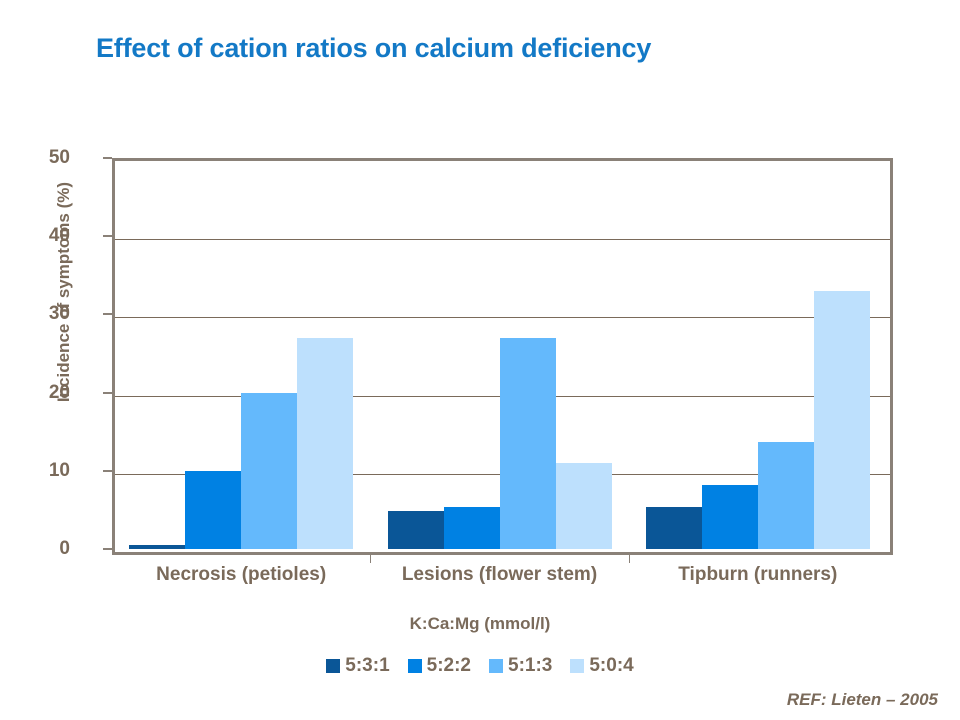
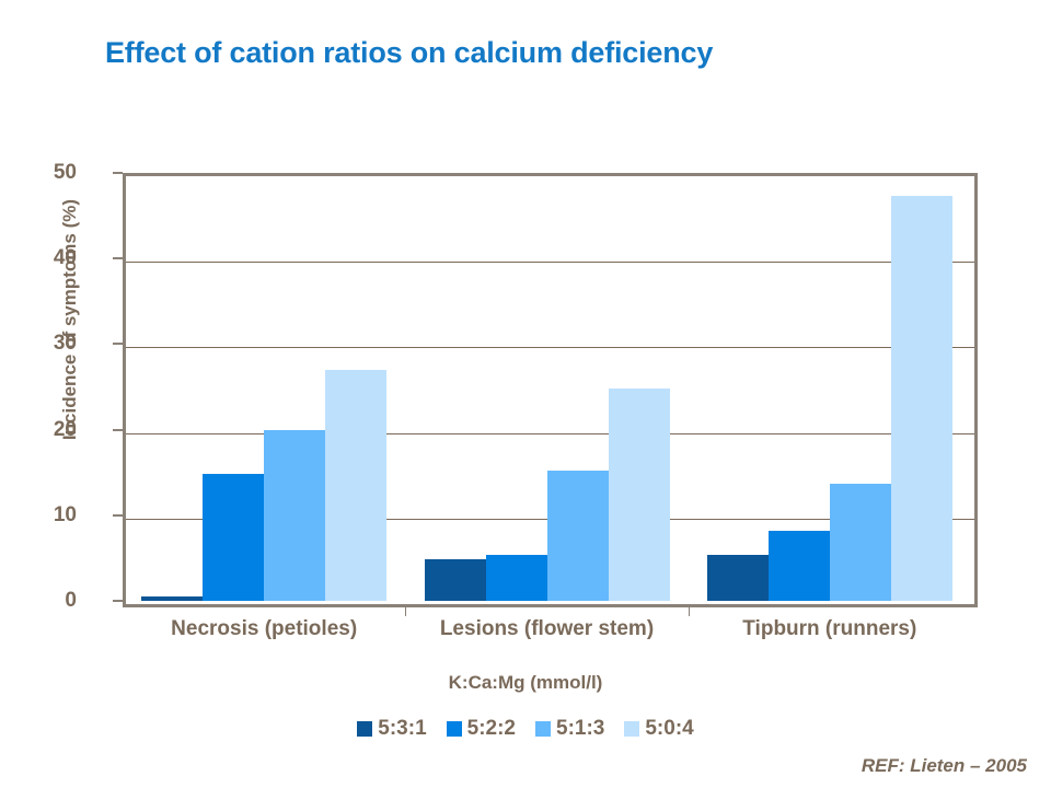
5:2:2/Necrosis (petioles): 10 -> 15
5:1:3/Lesions (flower stem): 27 -> 15
5:0:4/Lesions (flower stem): 11 -> 25
5:0:4/Tipburn (runners): 33 -> 47
